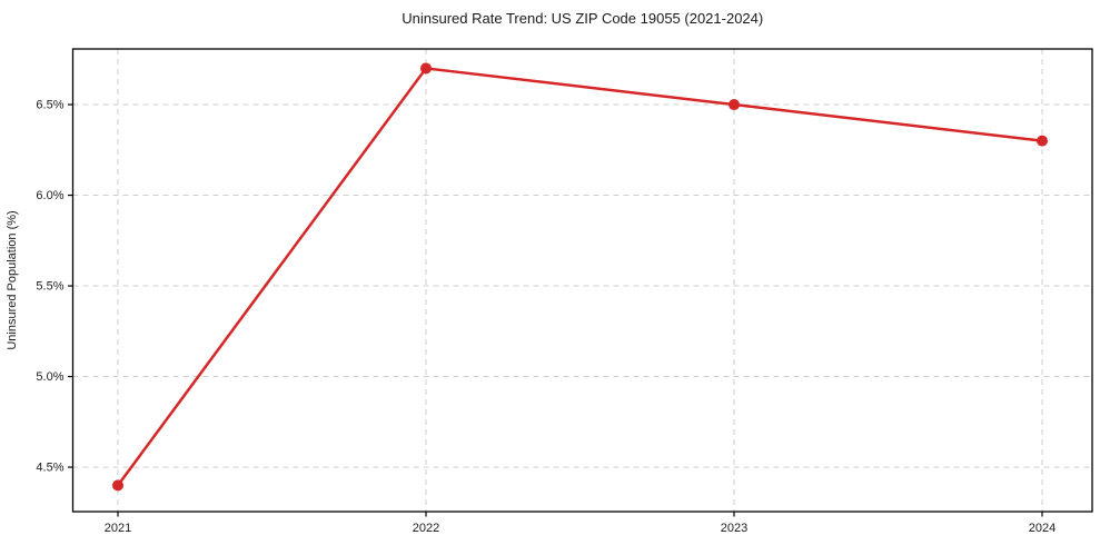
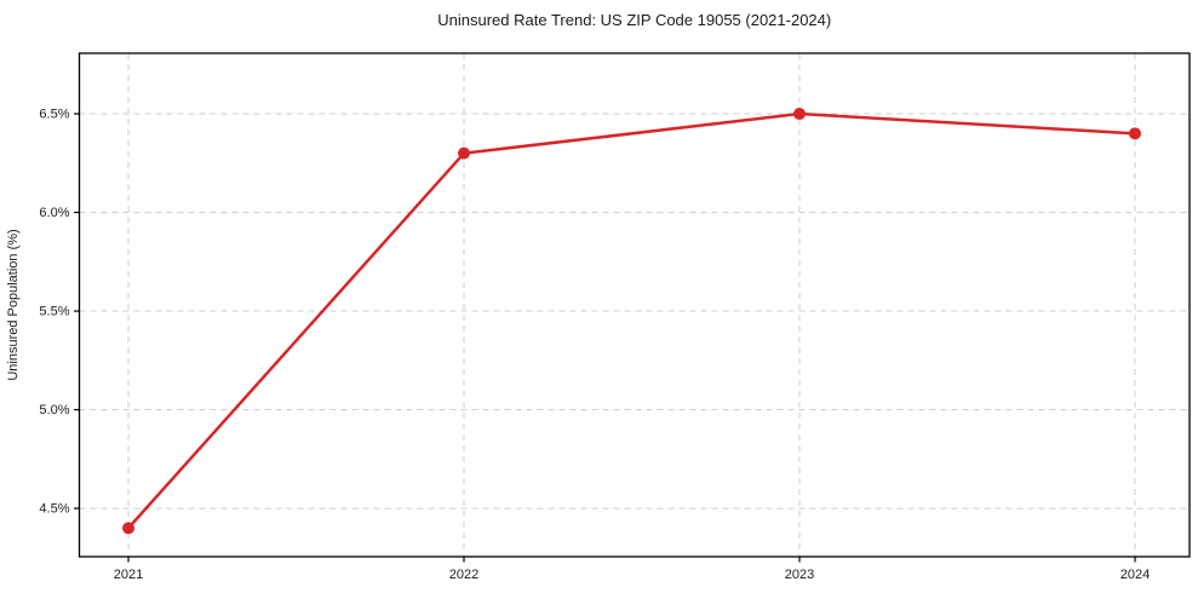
2022: 6.7% -> 6.3%
2024: 6.3% -> 6.4%
